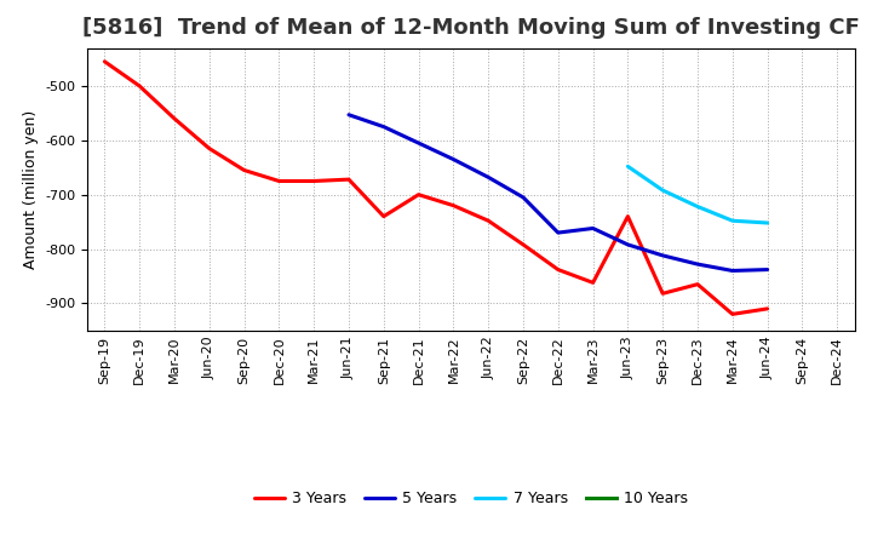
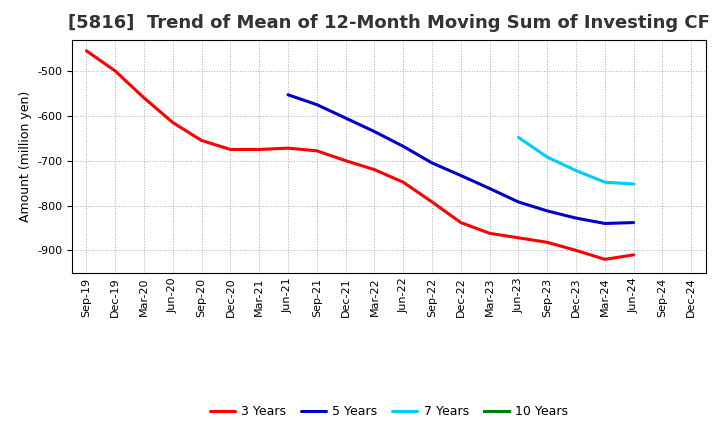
3 Years/Sep-21: -740 -> -678
5 Years/Dec-22: -770 -> -733
3 Years/Jun-23: -740 -> -872
3 Years/Dec-23: -865 -> -900
